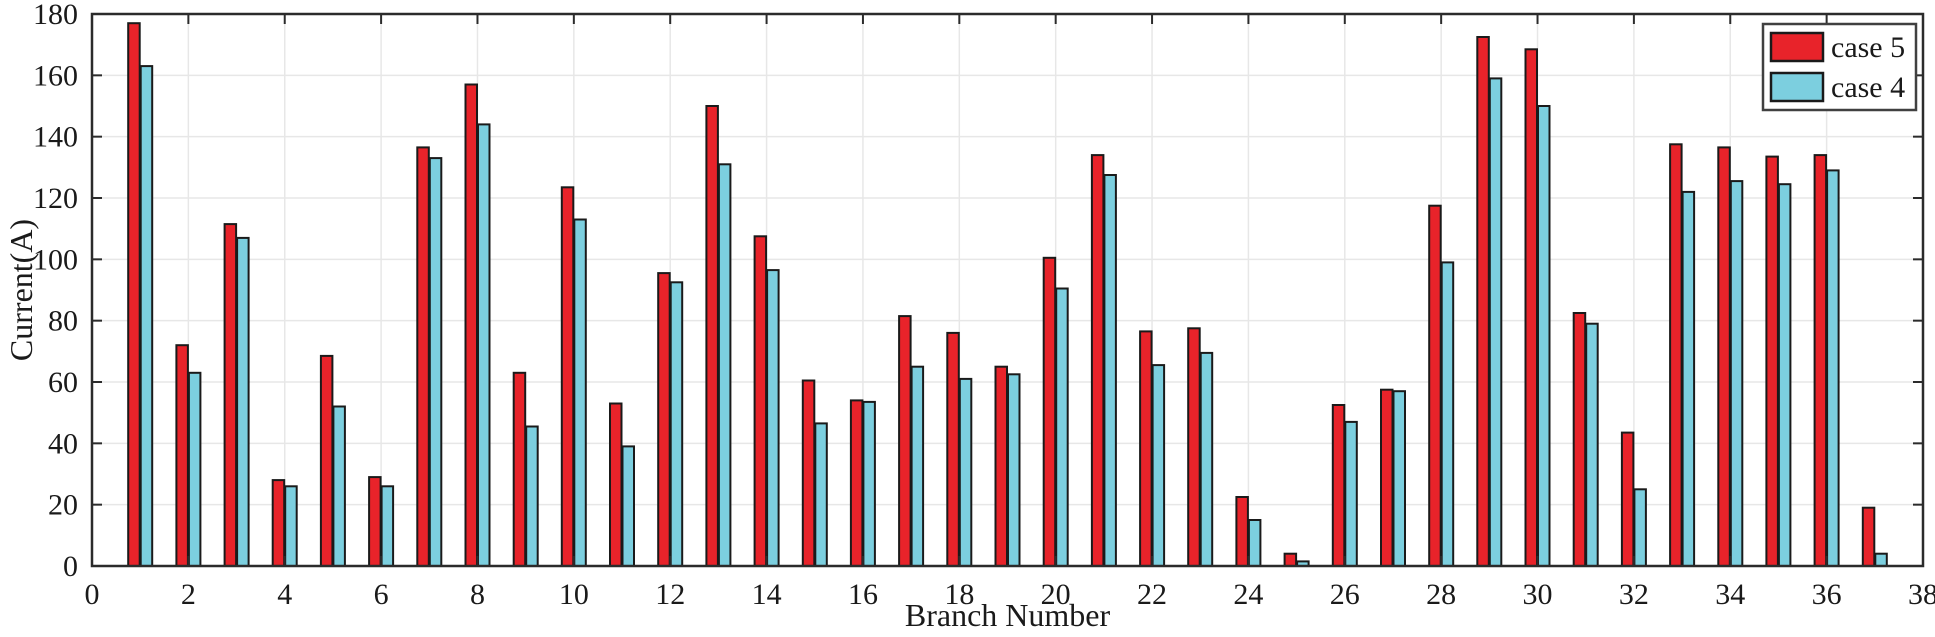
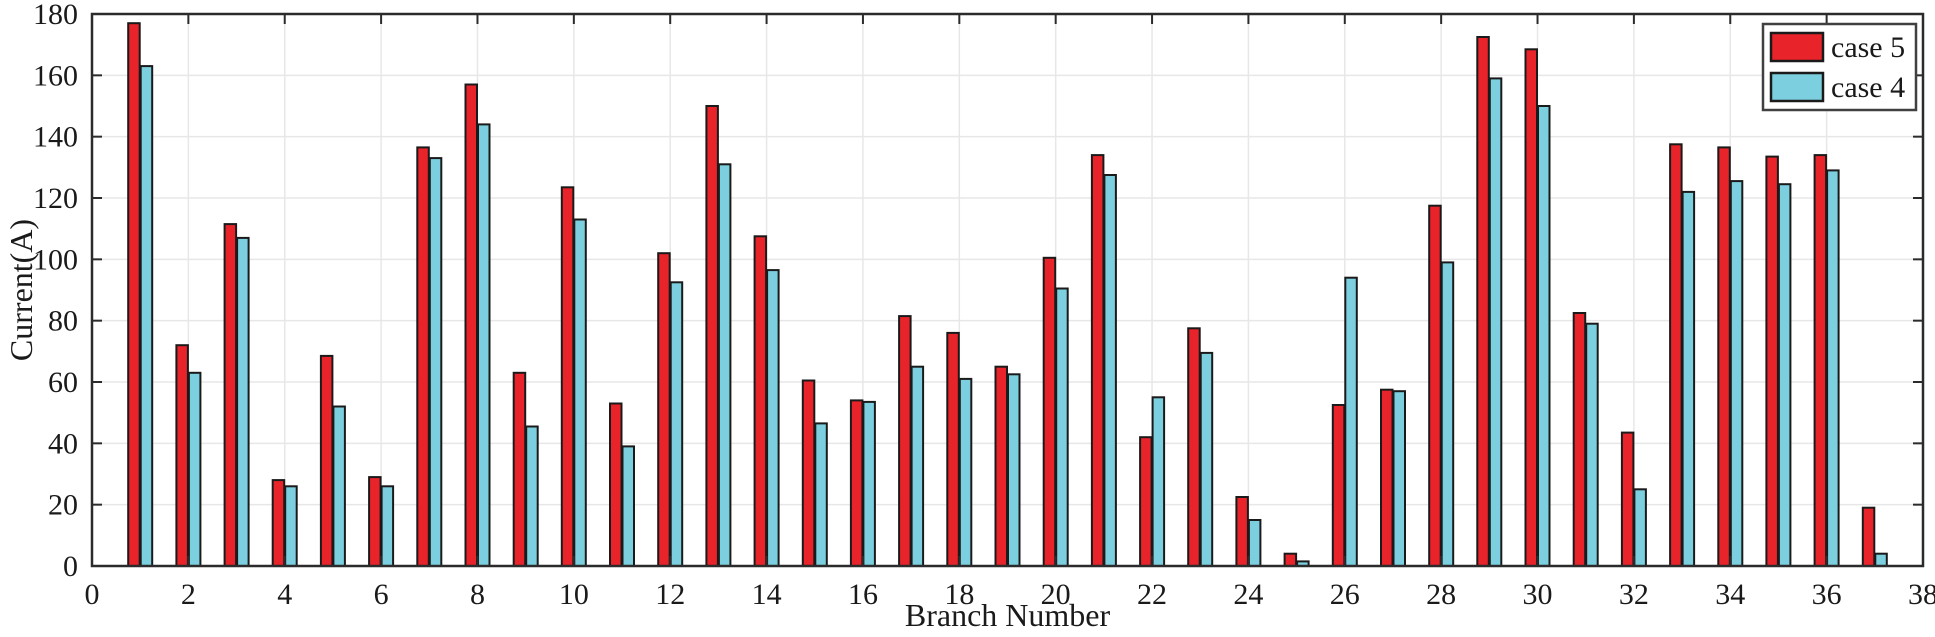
case 5/12: 96 -> 102
case 5/22: 76 -> 42
case 4/22: 66 -> 55
case 4/26: 47 -> 94
